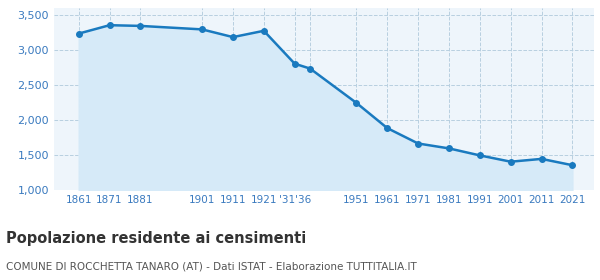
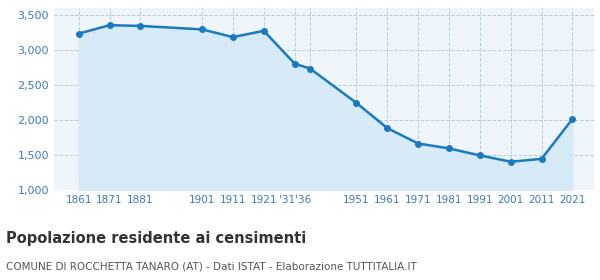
2021: 1,360 -> 2,020
